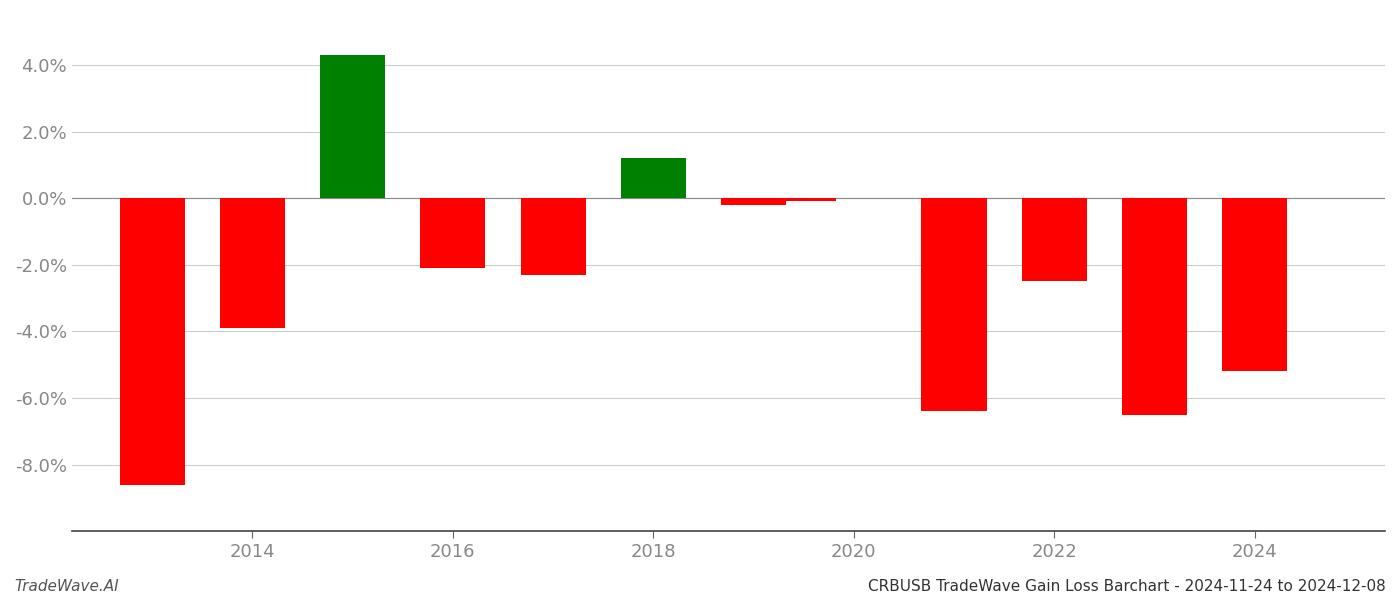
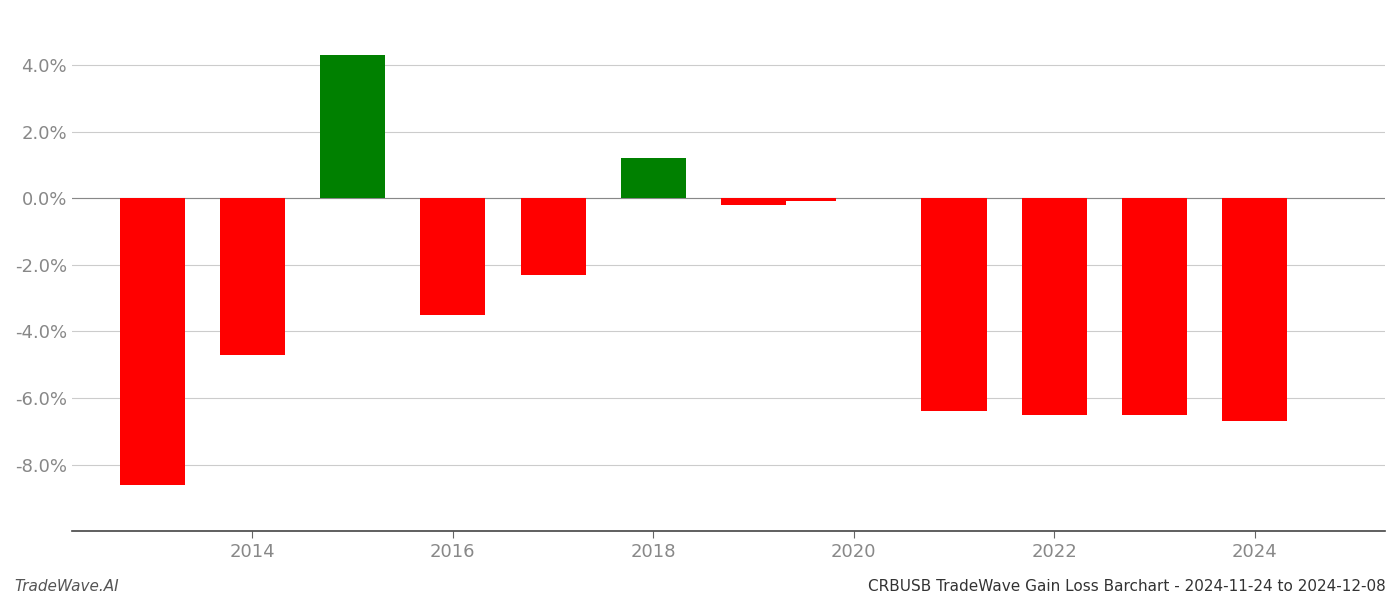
2014: -3.9% -> -4.7%
2016: -2.1% -> -3.5%
2022: -2.5% -> -6.5%
2024: -5.2% -> -6.7%
